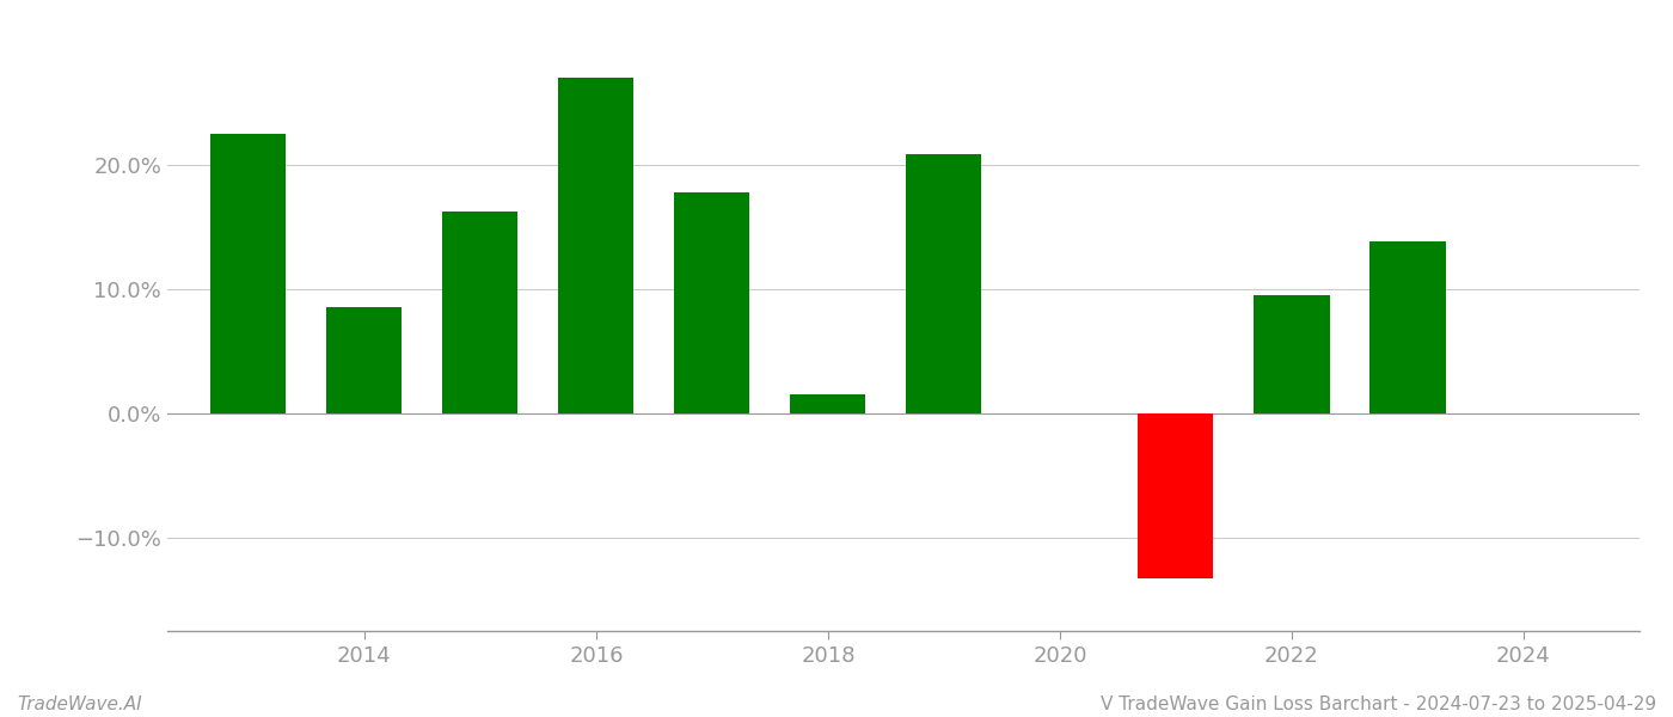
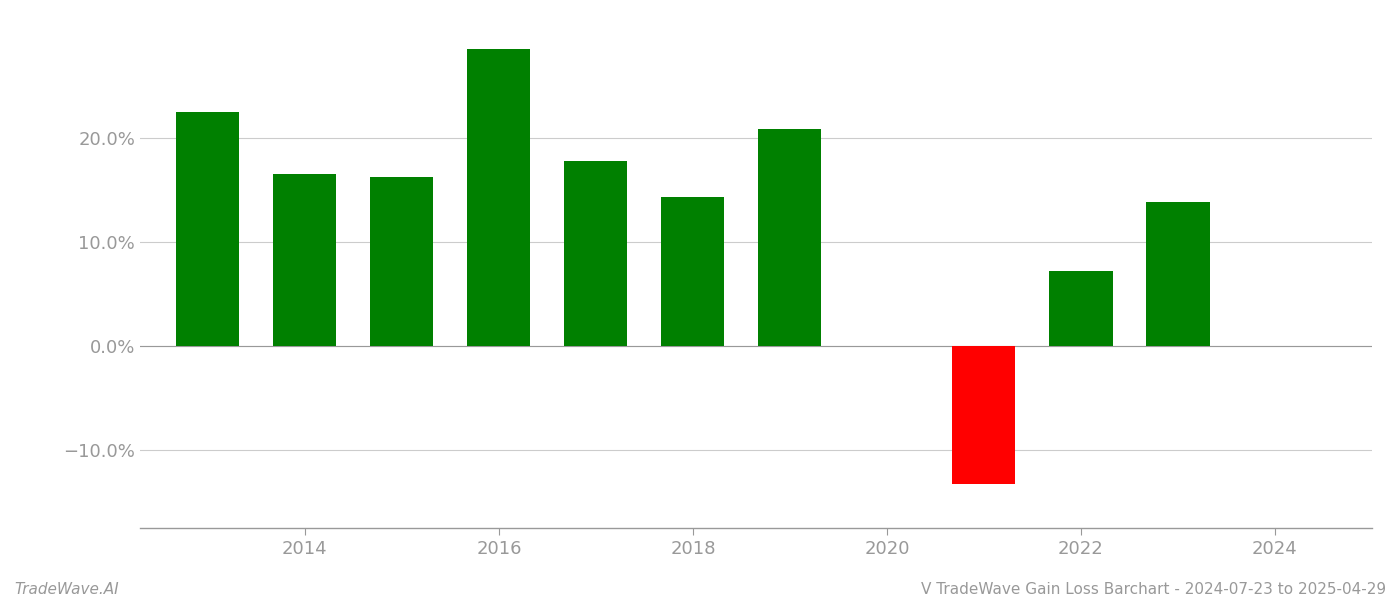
2014: 8.5% -> 16.5%
2016: 27.0% -> 28.5%
2018: 1.5% -> 14.3%
2022: 9.5% -> 7.2%
